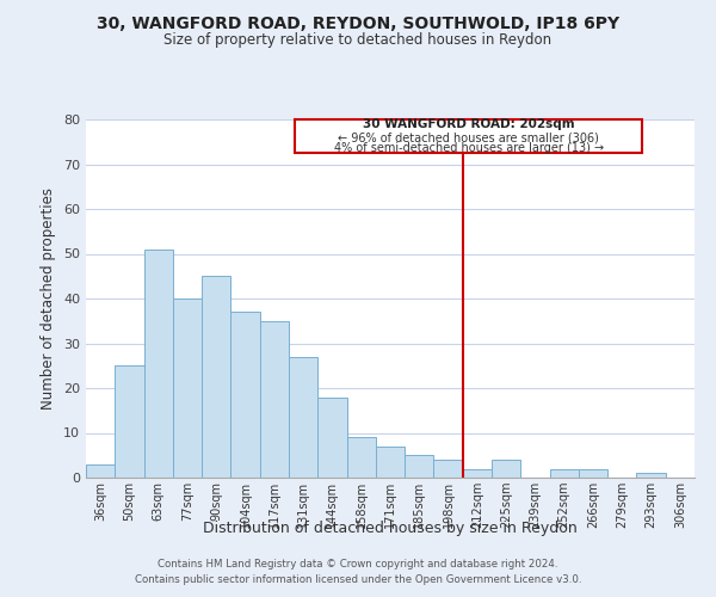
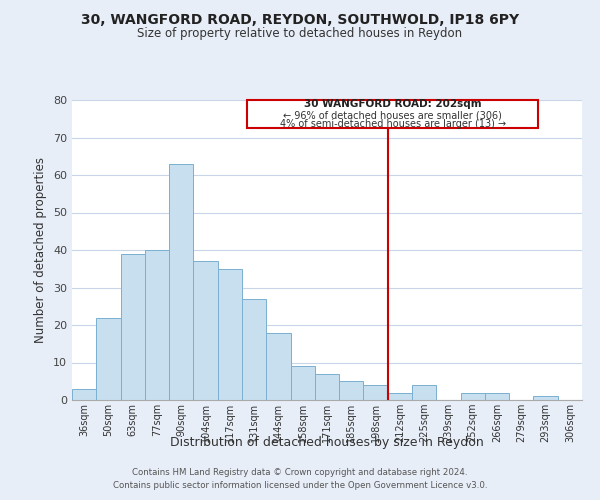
50sqm: 25 -> 22
63sqm: 51 -> 39
90sqm: 45 -> 63
